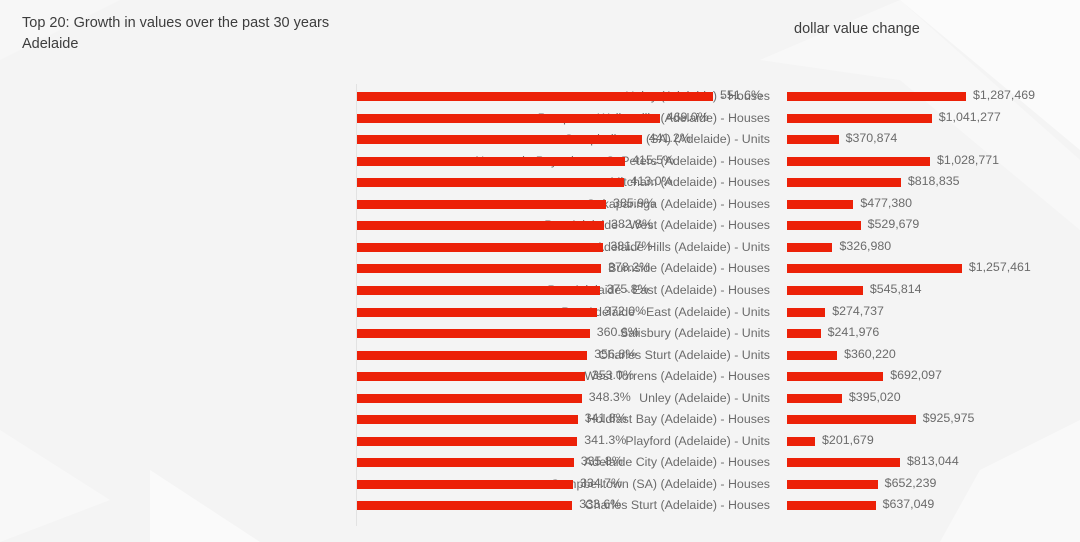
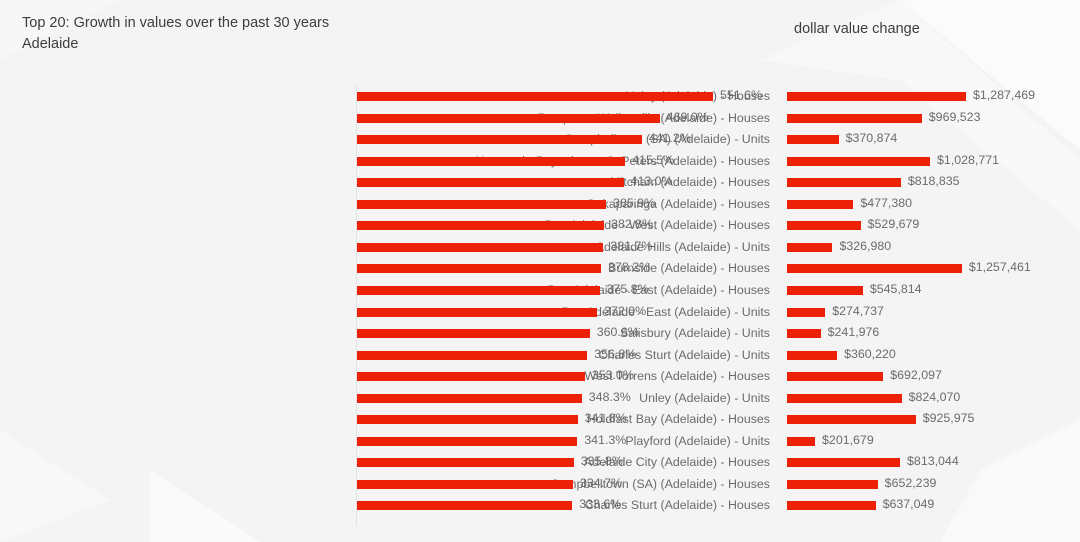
dollar value change/Prospect - Walkerville (Adelaide) - Houses: $1,041,277 -> $969,523
dollar value change/Unley (Adelaide) - Units: $395,020 -> $824,070
